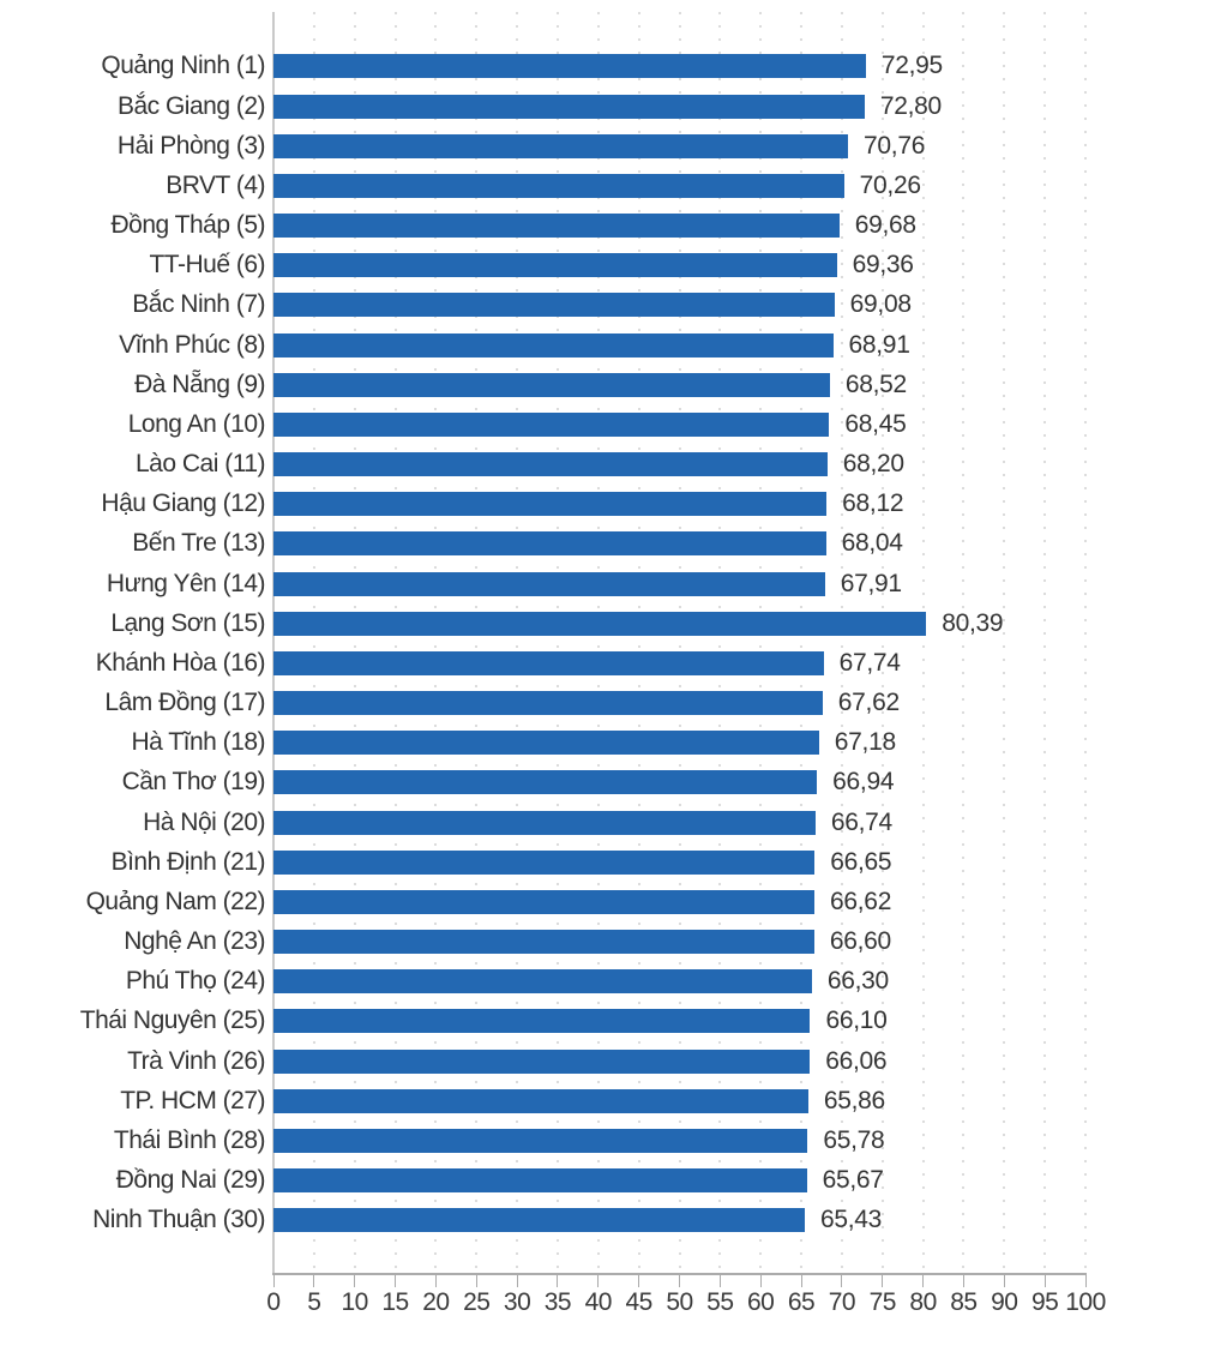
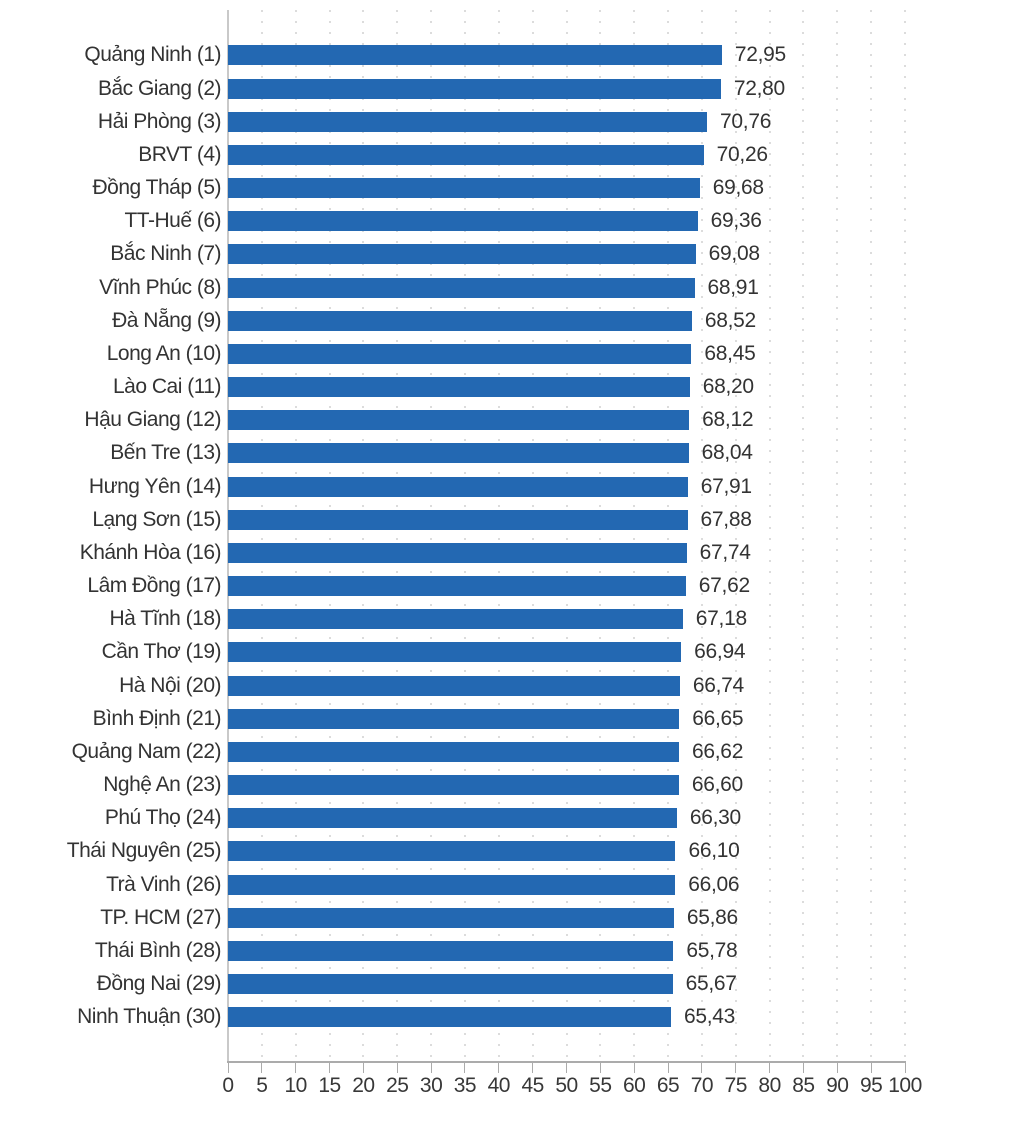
Lạng Sơn (15): 80,39 -> 67,88
